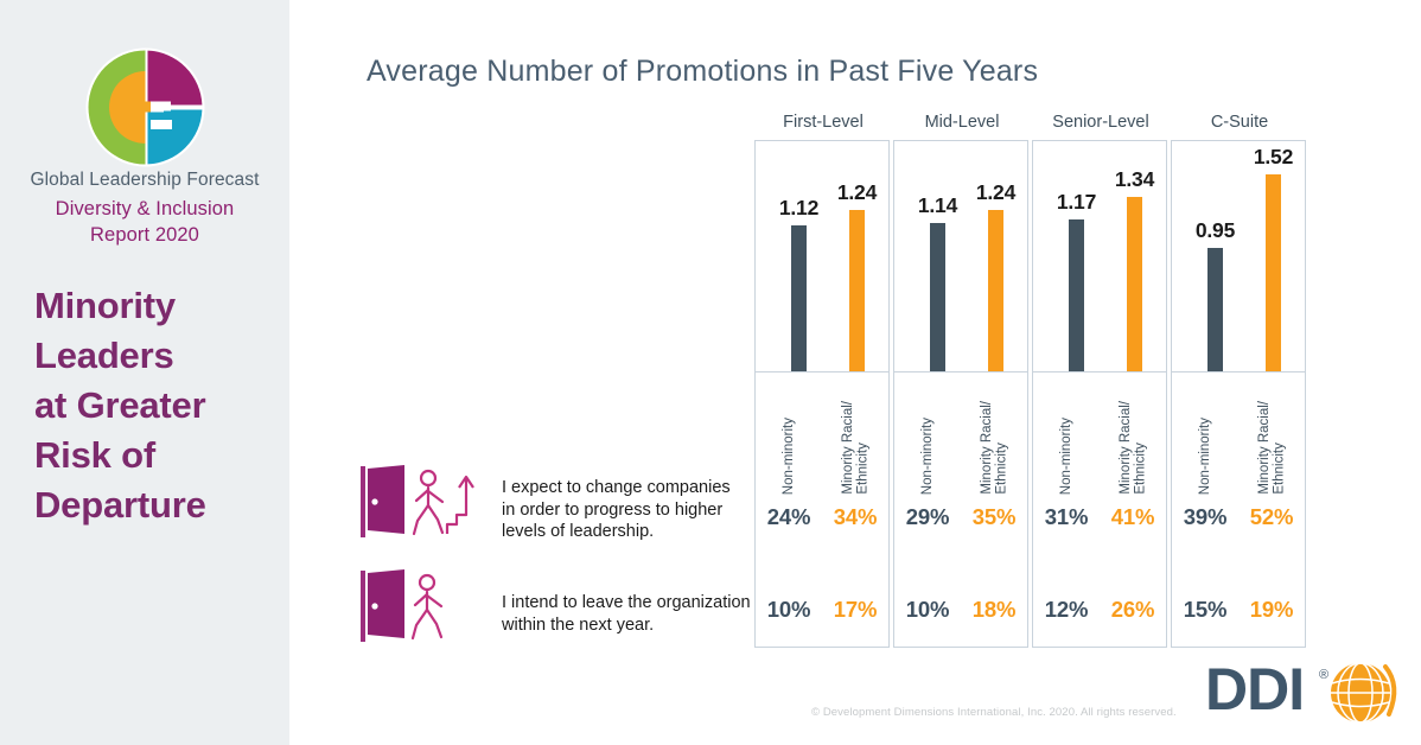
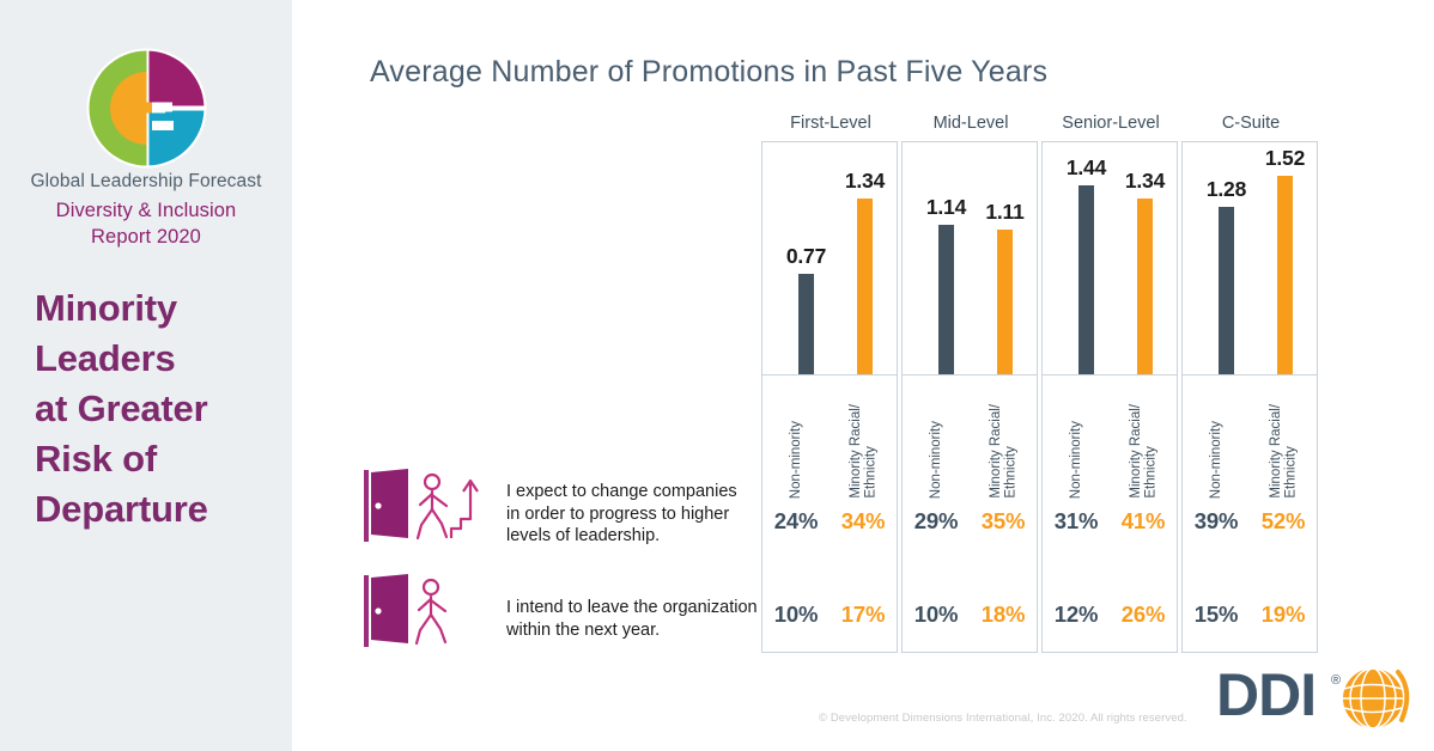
Non-minority/First-Level: 1.12 -> 0.77
Minority Racial/Ethnicity/First-Level: 1.24 -> 1.34
Minority Racial/Ethnicity/Mid-Level: 1.24 -> 1.11
Non-minority/Senior-Level: 1.17 -> 1.44
Non-minority/C-Suite: 0.95 -> 1.28
